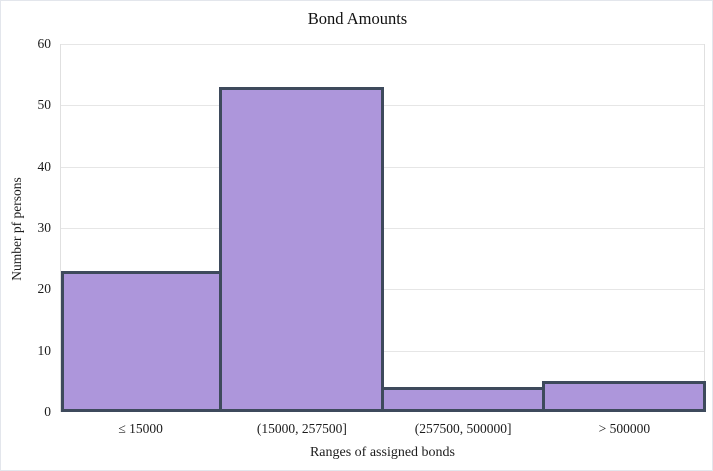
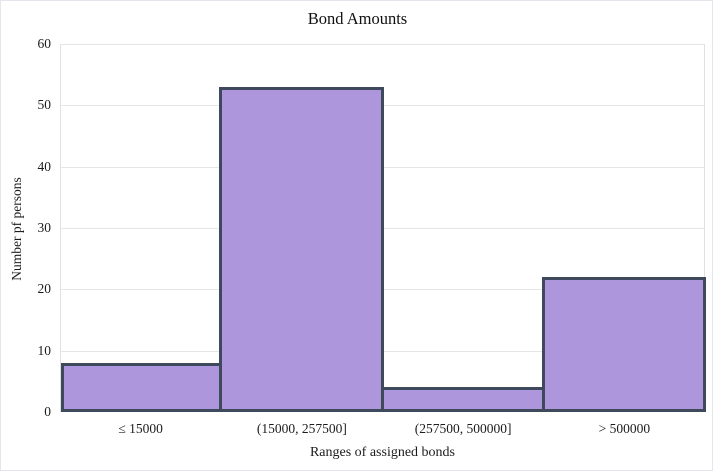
≤ 15000: 23 -> 8
> 500000: 5 -> 22
